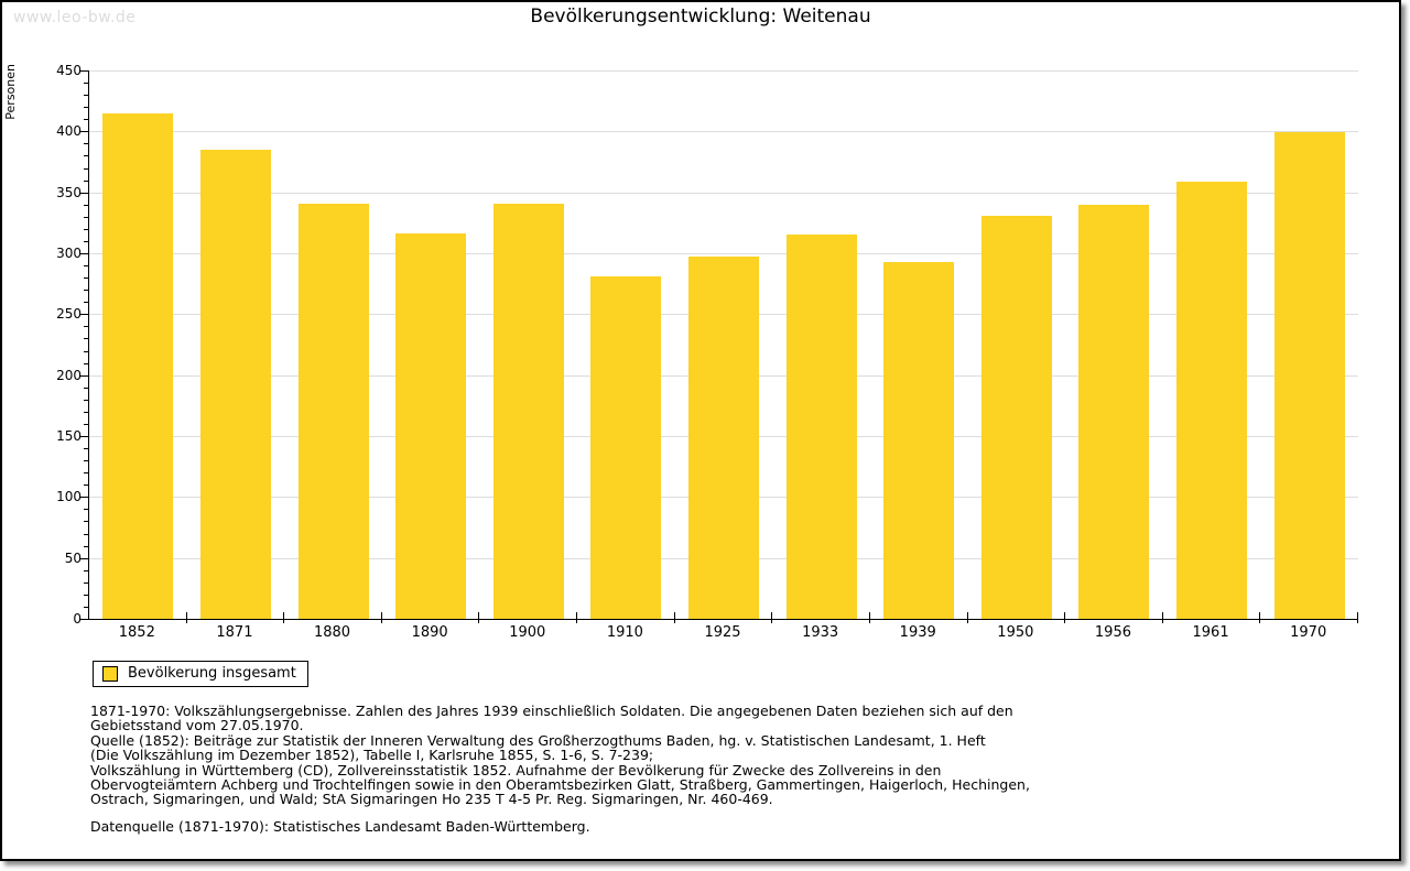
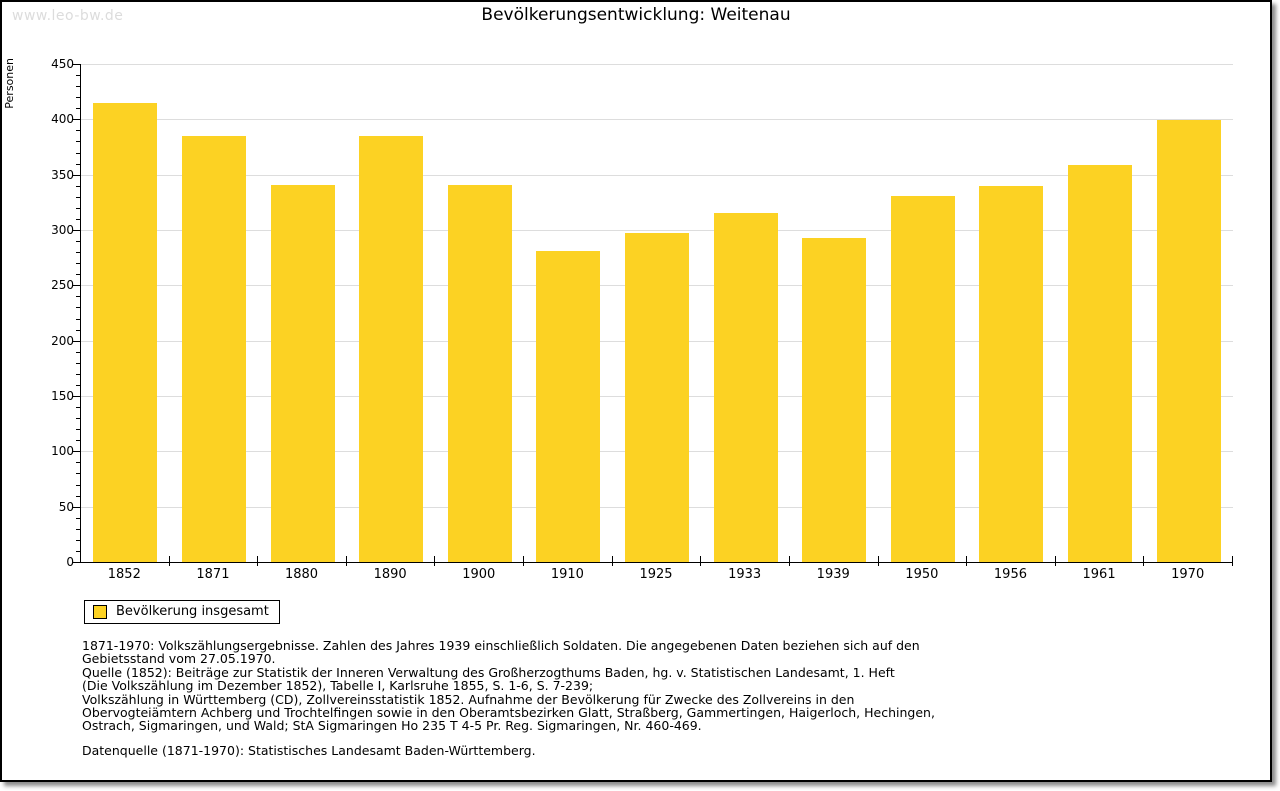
1890: 316 -> 385
